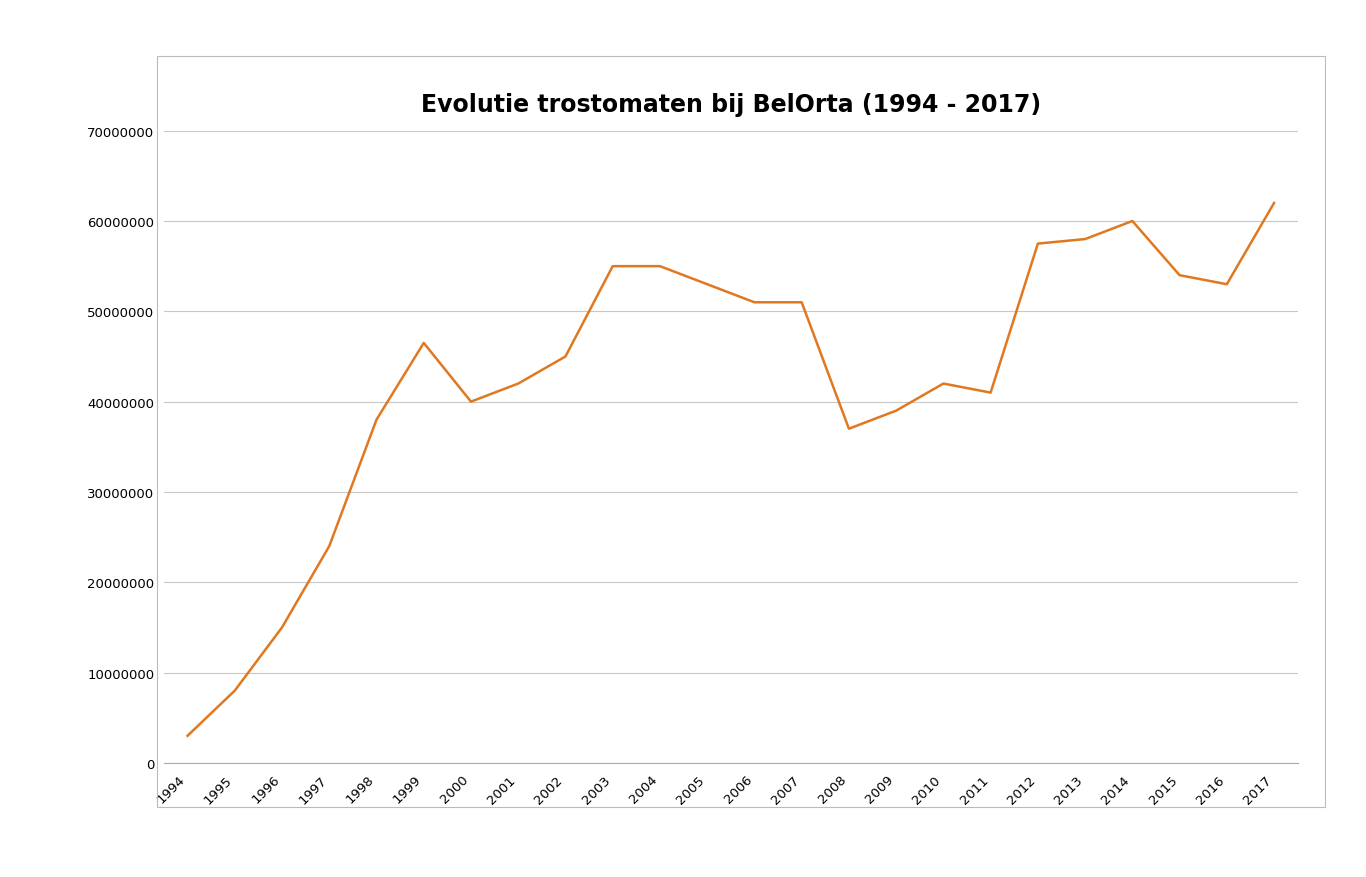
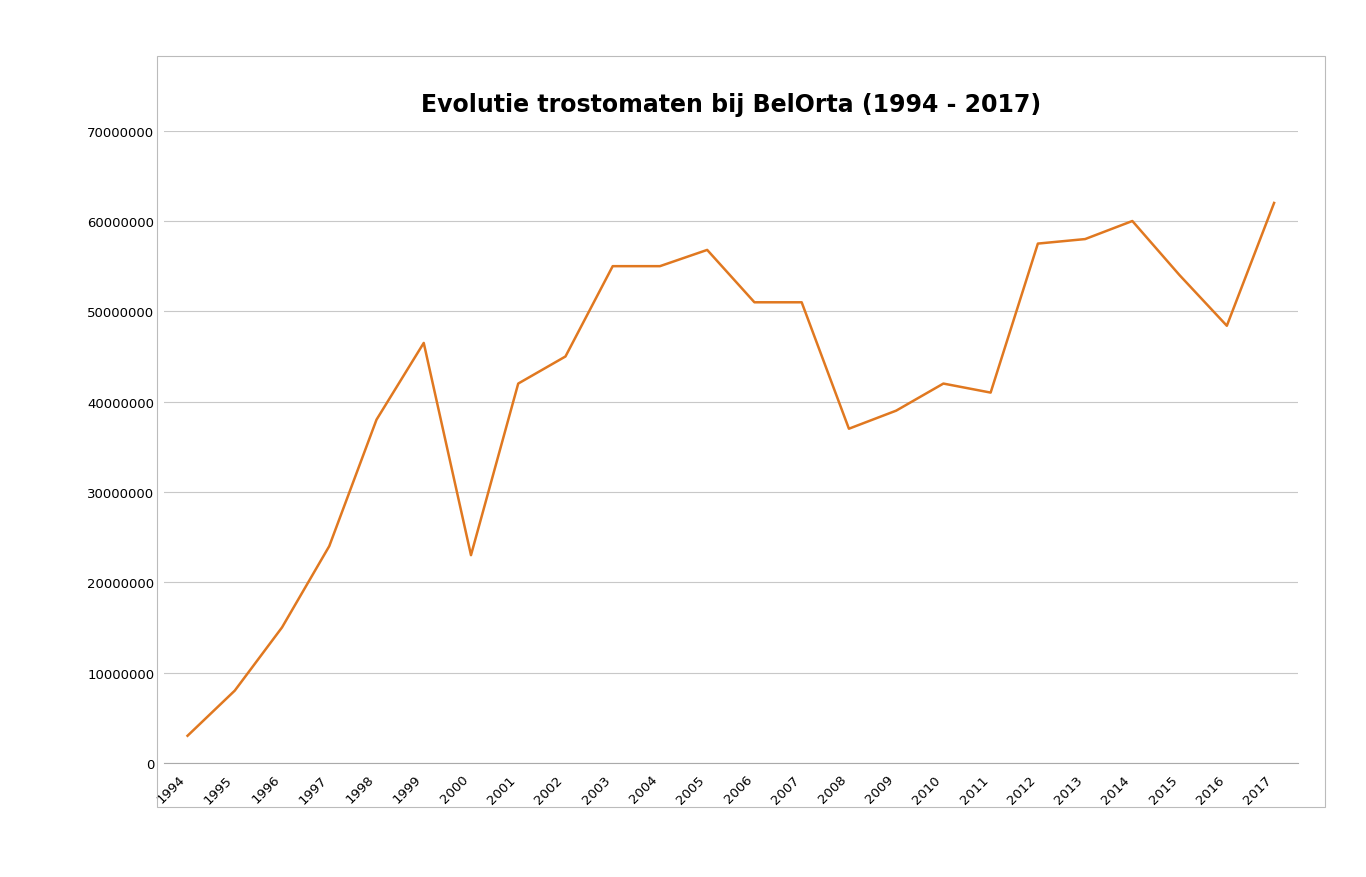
2000: 40000000 -> 23000000
2005: 53000000 -> 56800000
2016: 53000000 -> 48400000
